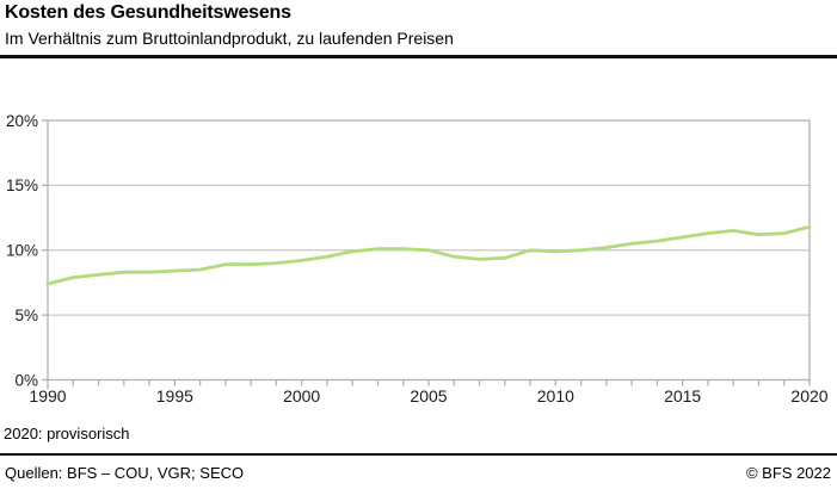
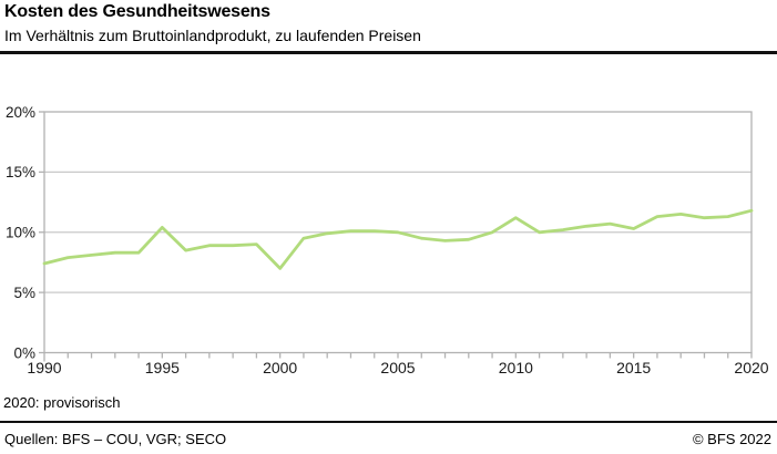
1995: 8.4% -> 10.4%
2000: 9.2% -> 7.0%
2010: 9.9% -> 11.2%
2015: 11.0% -> 10.3%
